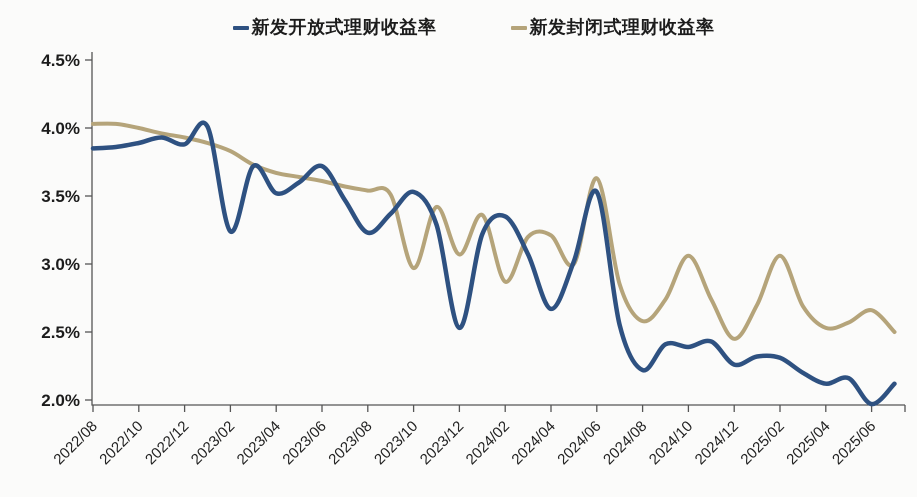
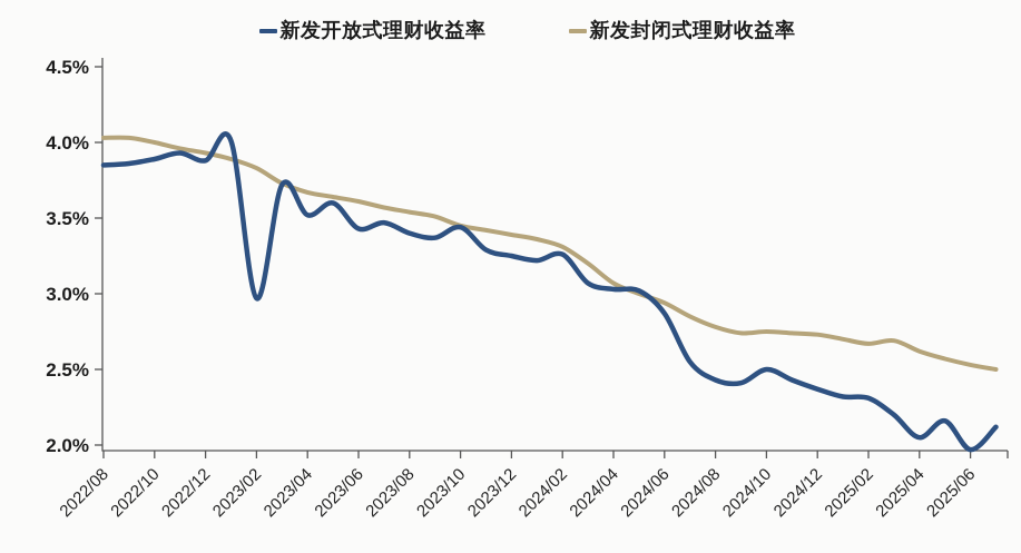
新发开放式理财收益率/2023/02: 3.24% -> 2.97%
新发开放式理财收益率/2023/06: 3.72% -> 3.43%
新发开放式理财收益率/2023/08: 3.23% -> 3.40%
新发开放式理财收益率/2023/10: 3.53% -> 3.44%
新发封闭式理财收益率/2023/10: 2.97% -> 3.45%
新发开放式理财收益率/2023/12: 2.53% -> 3.25%
新发封闭式理财收益率/2023/12: 3.07% -> 3.39%
新发开放式理财收益率/2024/02: 3.35% -> 3.26%
新发封闭式理财收益率/2024/02: 2.87% -> 3.31%
新发开放式理财收益率/2024/04: 2.67% -> 3.03%
新发封闭式理财收益率/2024/04: 3.21% -> 3.07%
新发开放式理财收益率/2024/06: 3.53% -> 2.87%
新发封闭式理财收益率/2024/06: 3.63% -> 2.94%
新发开放式理财收益率/2024/08: 2.22% -> 2.43%
新发封闭式理财收益率/2024/08: 2.58% -> 2.78%
新发开放式理财收益率/2024/10: 2.39% -> 2.50%
新发封闭式理财收益率/2024/10: 3.06% -> 2.75%
新发开放式理财收益率/2024/12: 2.26% -> 2.37%
新发封闭式理财收益率/2024/12: 2.45% -> 2.73%
新发封闭式理财收益率/2025/02: 3.06% -> 2.67%
新发开放式理财收益率/2025/04: 2.12% -> 2.05%
新发封闭式理财收益率/2025/04: 2.53% -> 2.62%
新发封闭式理财收益率/2025/06: 2.66% -> 2.53%
